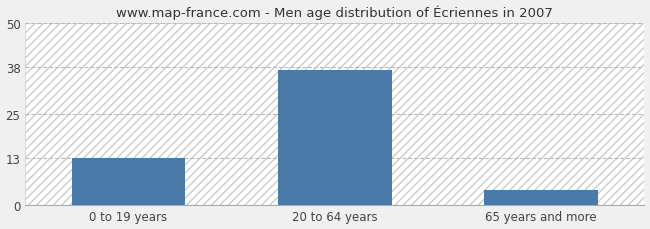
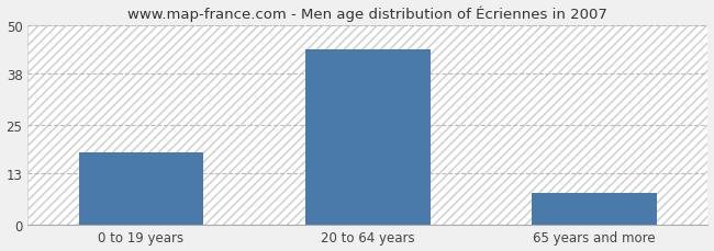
0 to 19 years: 13 -> 18
20 to 64 years: 37 -> 44
65 years and more: 4 -> 8
